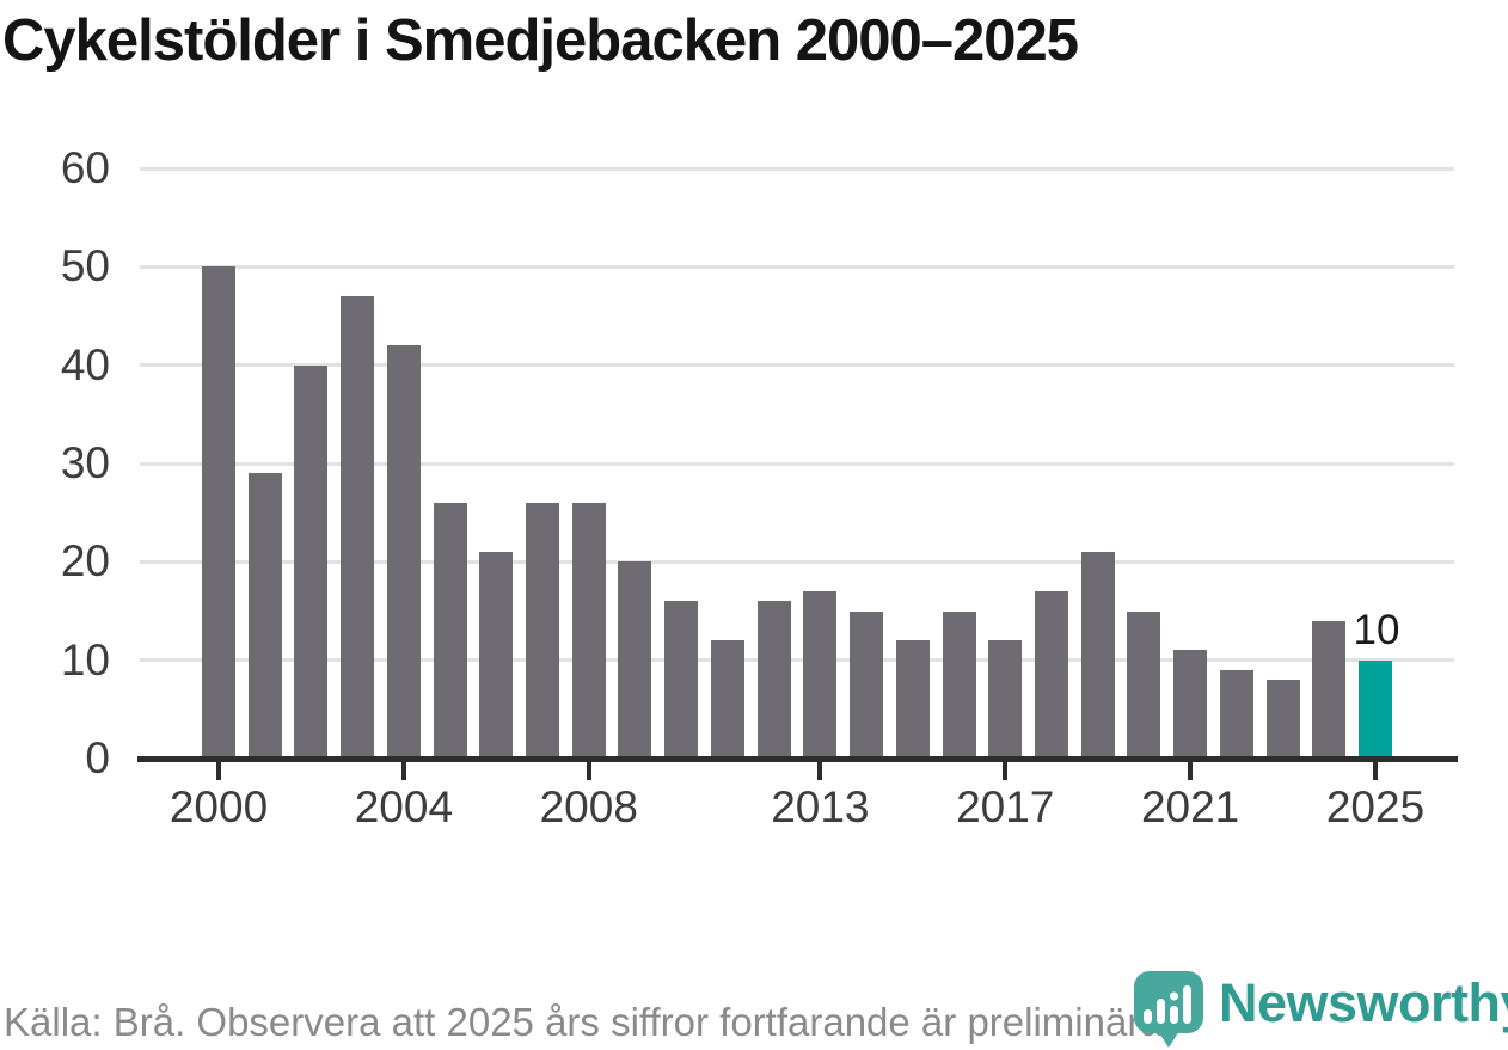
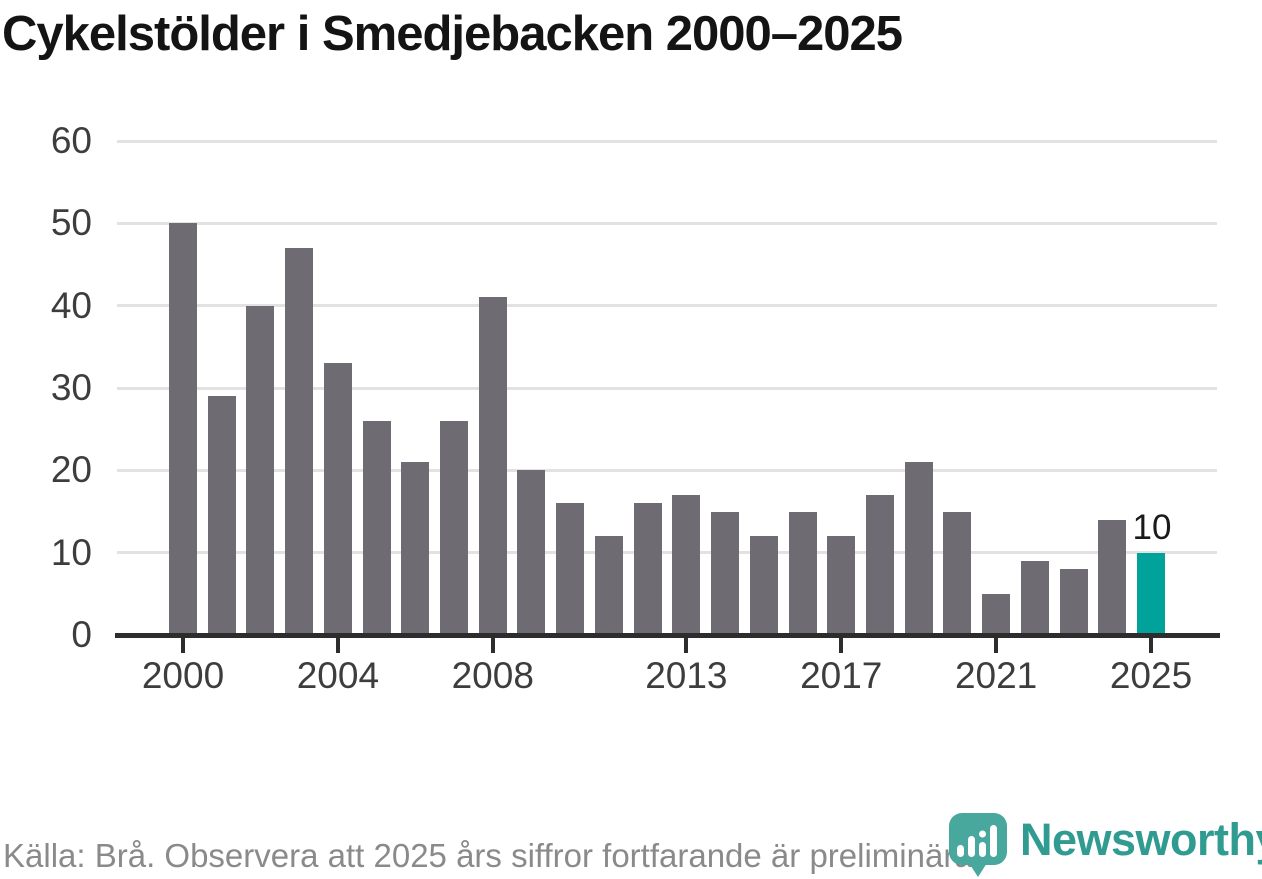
2004: 42 -> 33
2008: 26 -> 41
2021: 11 -> 5
